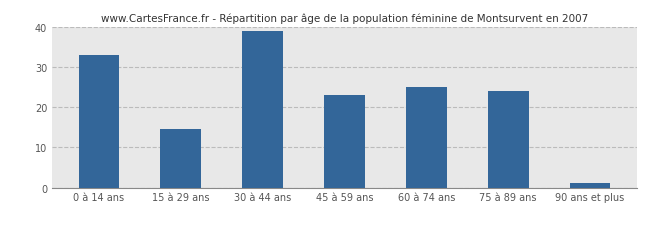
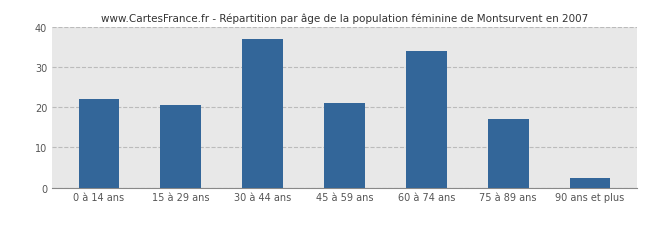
0 à 14 ans: 33.0 -> 22.0
15 à 29 ans: 14.5 -> 20.5
30 à 44 ans: 39.0 -> 37.0
45 à 59 ans: 23.0 -> 21.0
60 à 74 ans: 25.0 -> 34.0
75 à 89 ans: 24.0 -> 17.0
90 ans et plus: 1.2 -> 2.5
